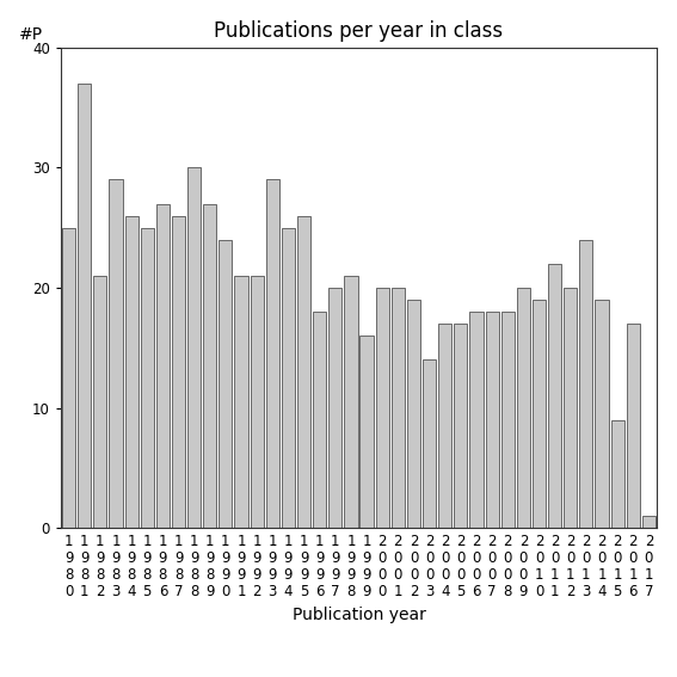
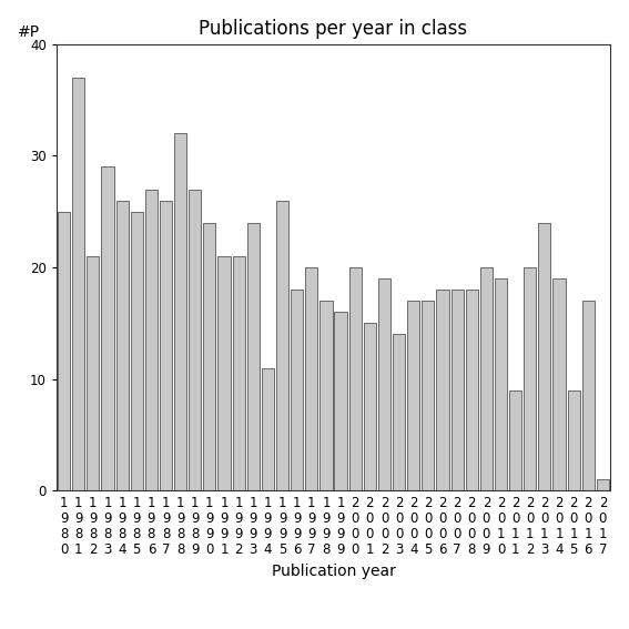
1 9 8 8: 30 -> 32
1 9 9 3: 29 -> 24
1 9 9 4: 25 -> 11
1 9 9 8: 21 -> 17
2 0 0 1: 20 -> 15
2 0 1 1: 22 -> 9
